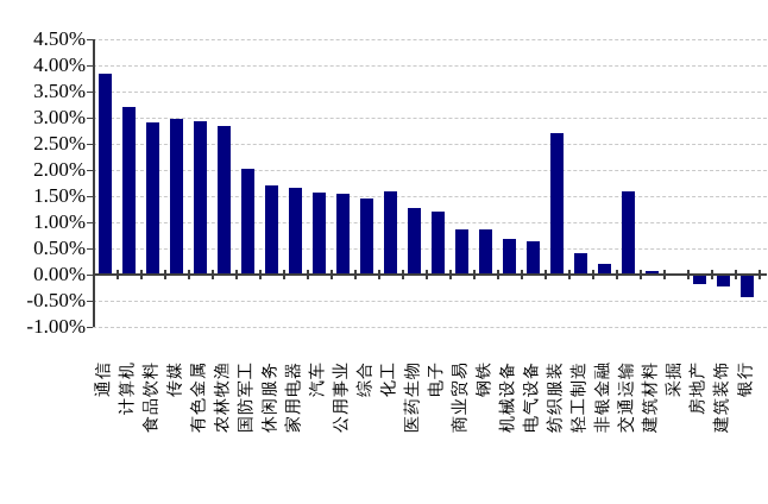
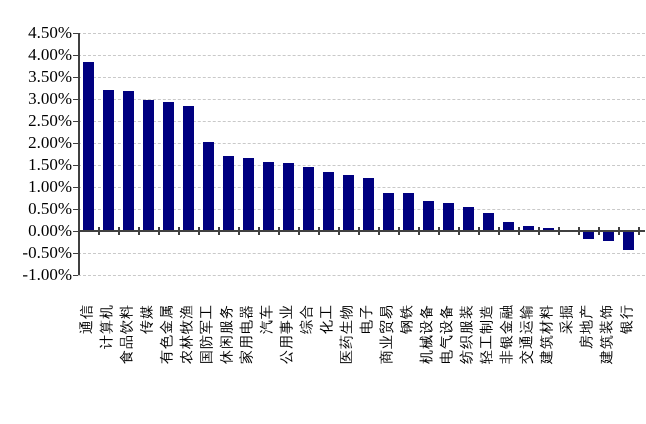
食品饮料: 2.9% -> 3.2%
化工: 1.6% -> 1.4%
纺织服装: 2.7% -> 0.6%
交通运输: 1.6% -> 0.1%
